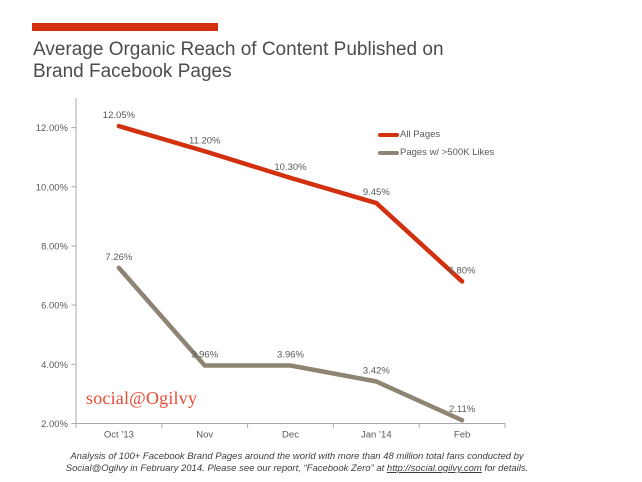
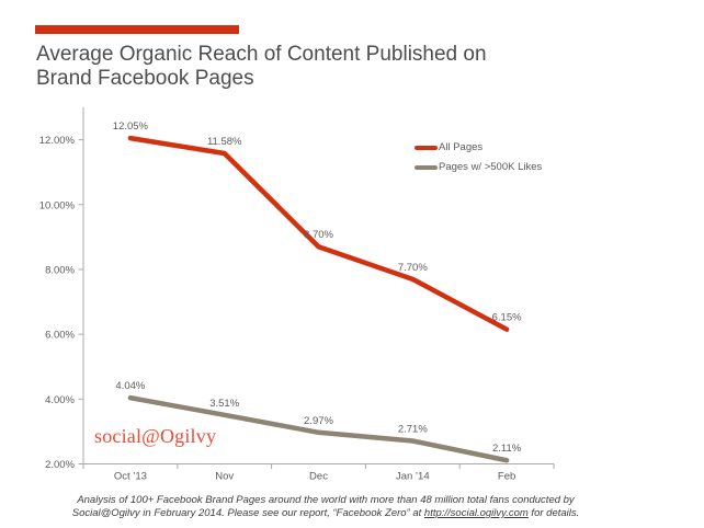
Pages w/ >500K Likes/Oct ’13: 7.26% -> 4.04%
All Pages/Nov: 11.20% -> 11.58%
Pages w/ >500K Likes/Nov: 3.96% -> 3.51%
All Pages/Dec: 10.30% -> 8.70%
Pages w/ >500K Likes/Dec: 3.96% -> 2.97%
All Pages/Jan ’14: 9.45% -> 7.70%
Pages w/ >500K Likes/Jan ’14: 3.42% -> 2.71%
All Pages/Feb: 6.80% -> 6.15%
